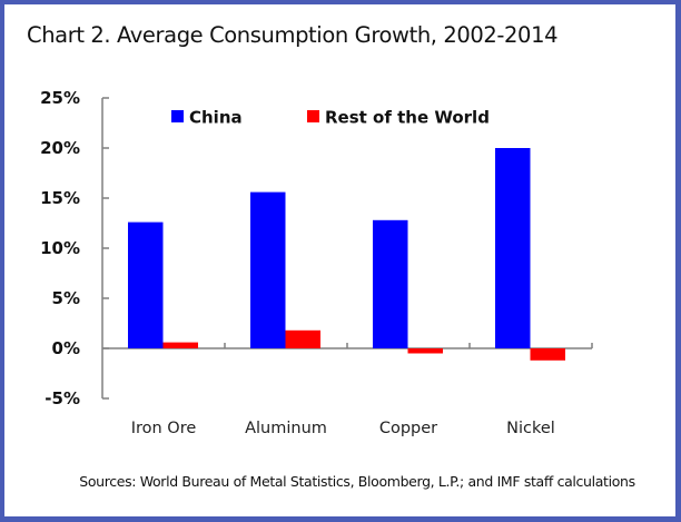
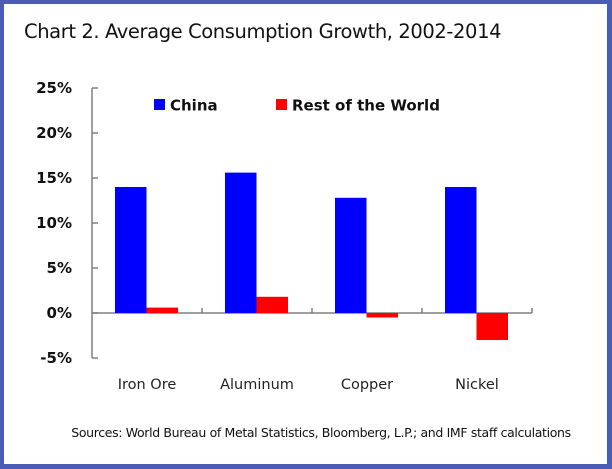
China/Iron Ore: 13% -> 14%
China/Nickel: 20% -> 14%
Rest of the World/Nickel: -1% -> -3%
